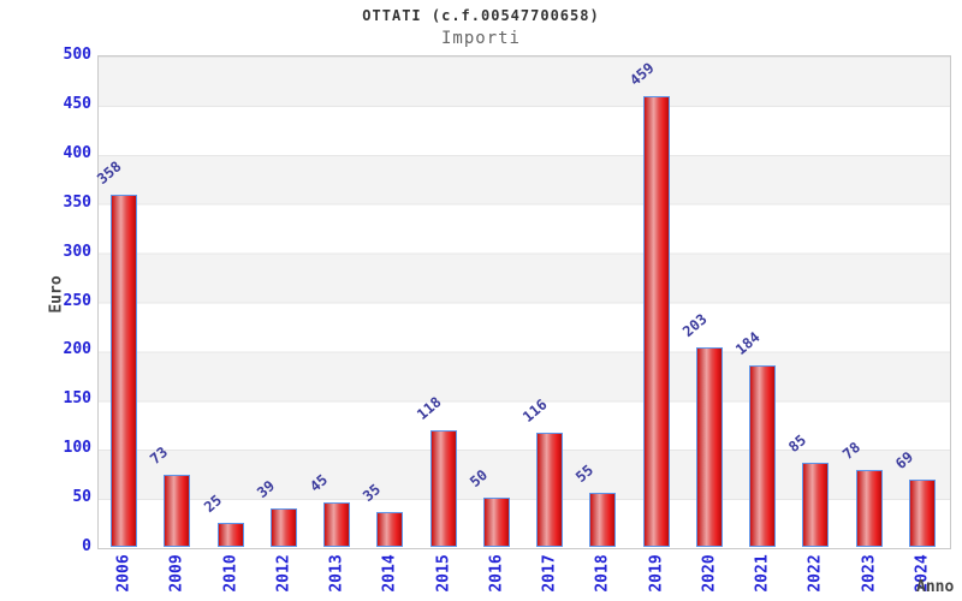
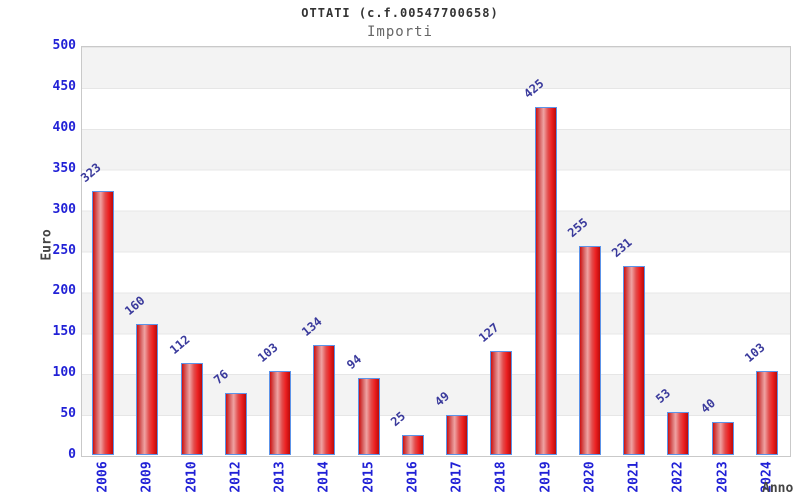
2006: 358 -> 323
2009: 73 -> 160
2010: 25 -> 112
2012: 39 -> 76
2013: 45 -> 103
2014: 35 -> 134
2015: 118 -> 94
2016: 50 -> 25
2017: 116 -> 49
2018: 55 -> 127
2019: 459 -> 425
2020: 203 -> 255
2021: 184 -> 231
2022: 85 -> 53
2023: 78 -> 40
2024: 69 -> 103
